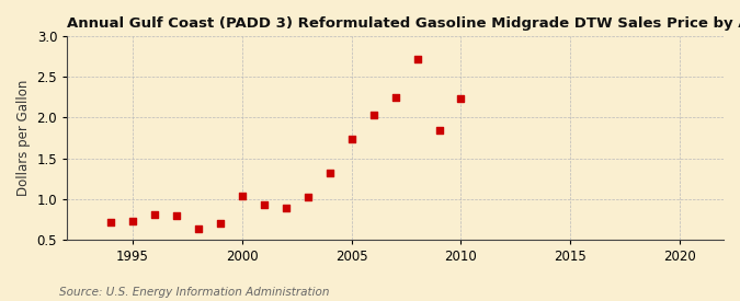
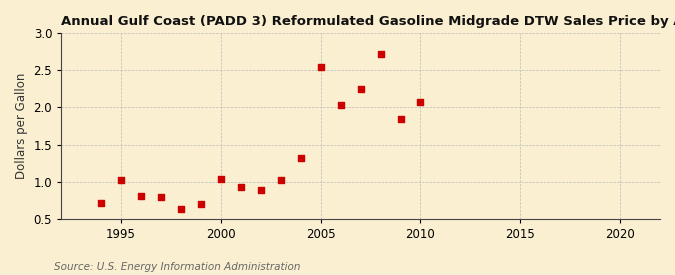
1995: 0.72 -> 1.02
2005: 1.74 -> 2.54
2010: 2.23 -> 2.08
